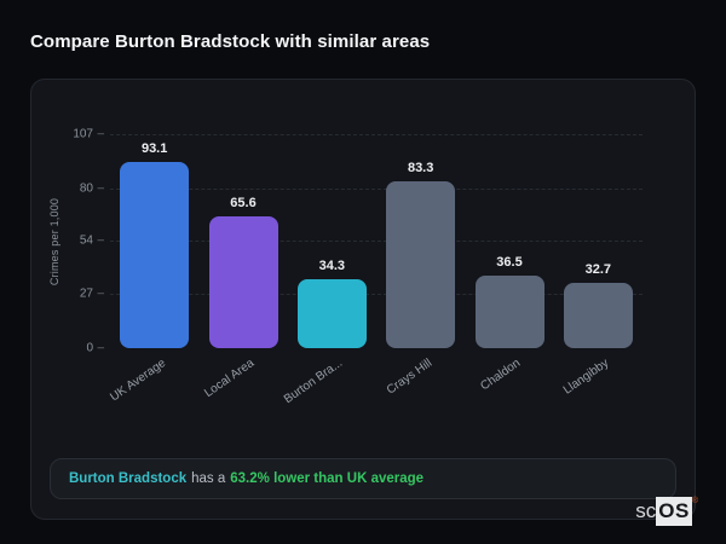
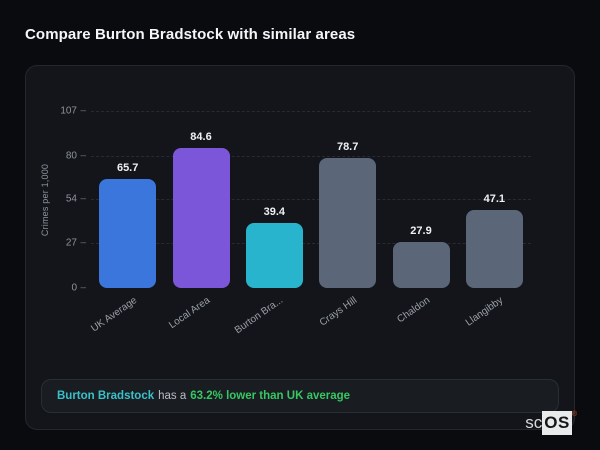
UK Average: 93.1 -> 65.7
Local Area: 65.6 -> 84.6
Burton Bra...: 34.3 -> 39.4
Crays Hill: 83.3 -> 78.7
Chaldon: 36.5 -> 27.9
Llangibby: 32.7 -> 47.1
